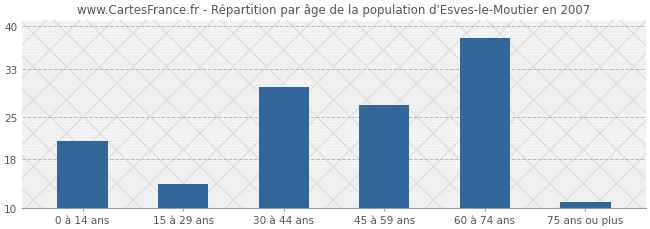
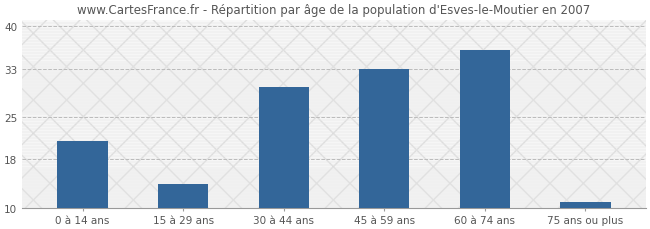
45 à 59 ans: 27 -> 33
60 à 74 ans: 38 -> 36
